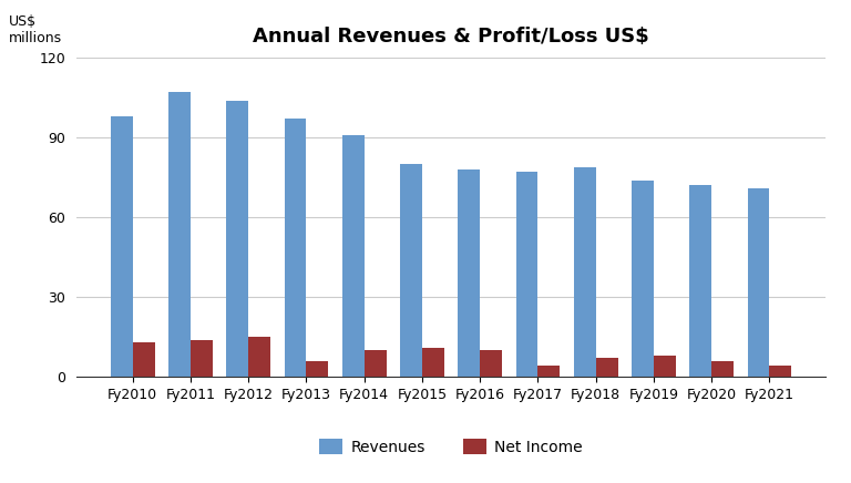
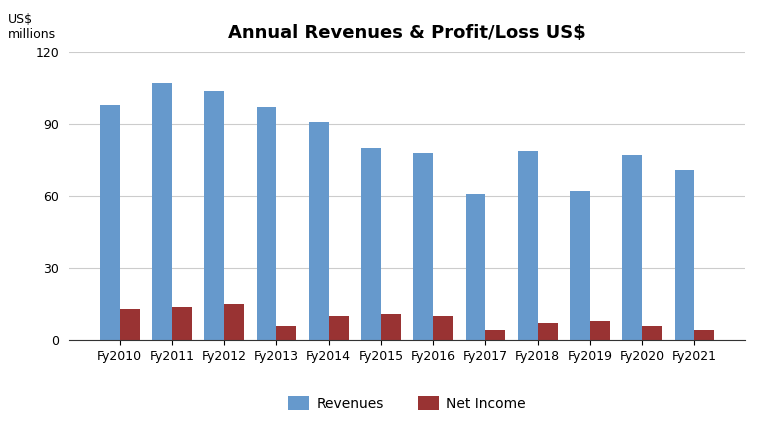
Revenues/Fy2017: 77 -> 61
Revenues/Fy2019: 74 -> 62
Revenues/Fy2020: 72 -> 77
